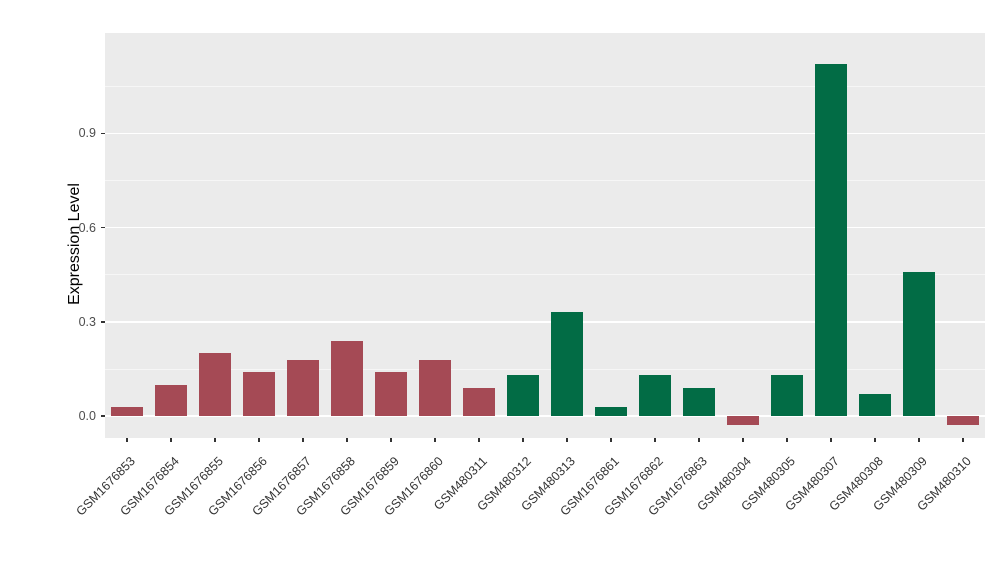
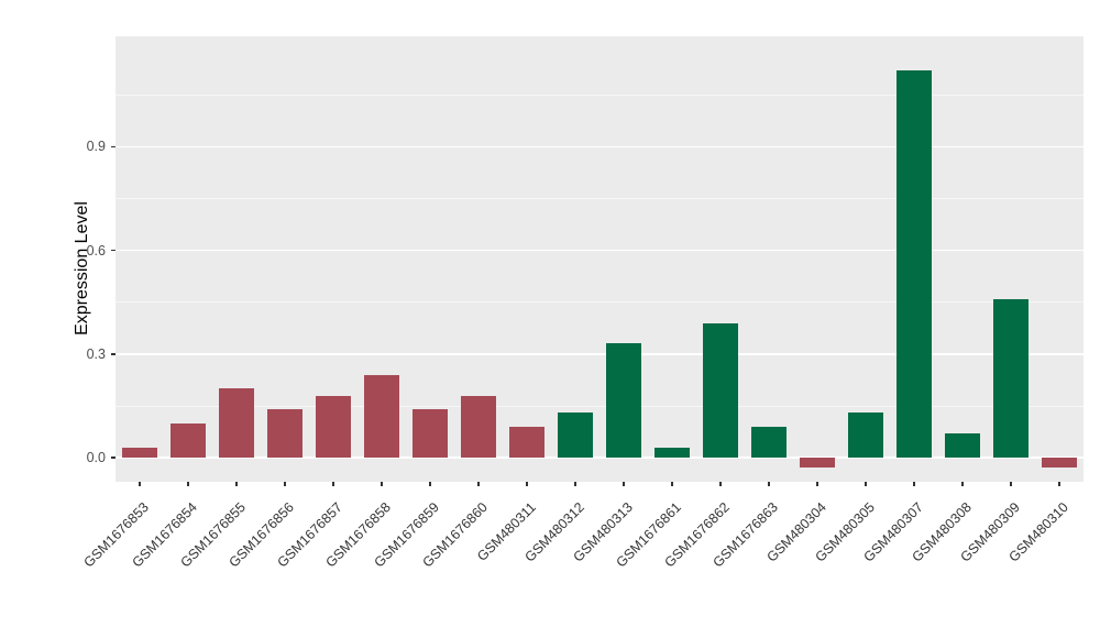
GSM1676862: 0.13 -> 0.39
